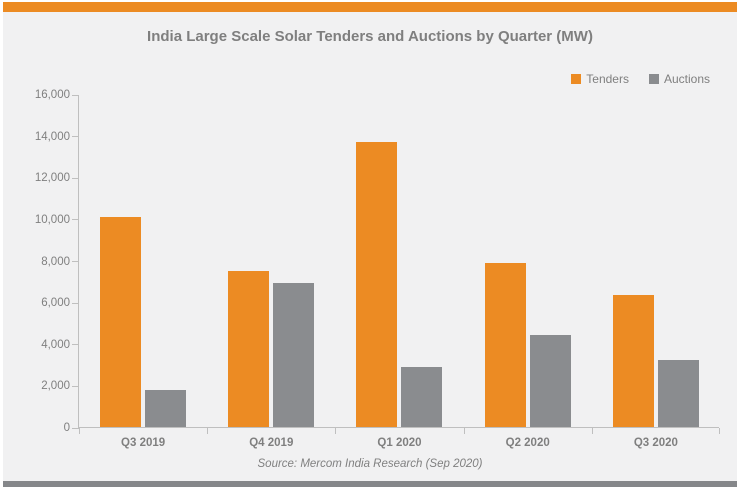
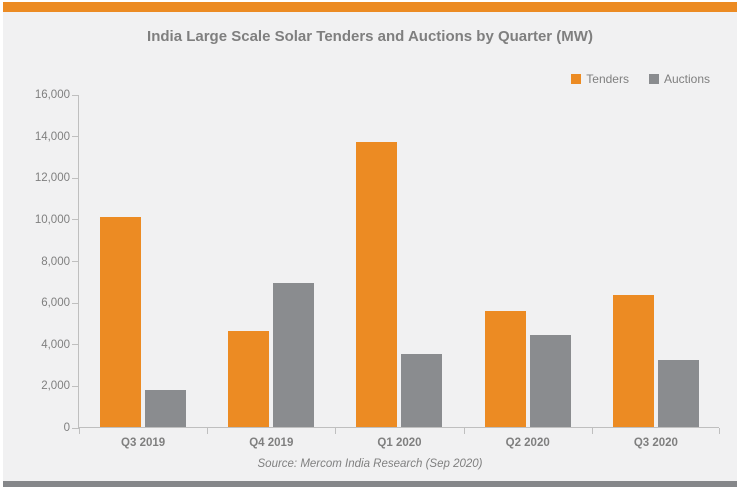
Tenders/Q4 2019: 7500 -> 4600
Auctions/Q1 2020: 2900 -> 3500
Tenders/Q2 2020: 7900 -> 5600
